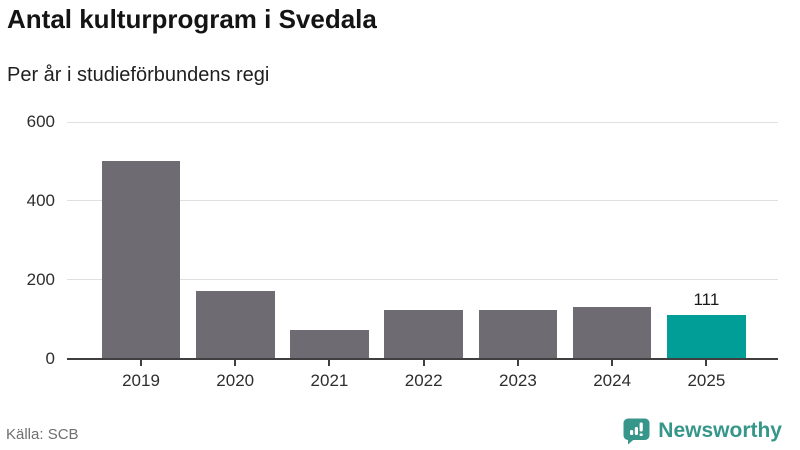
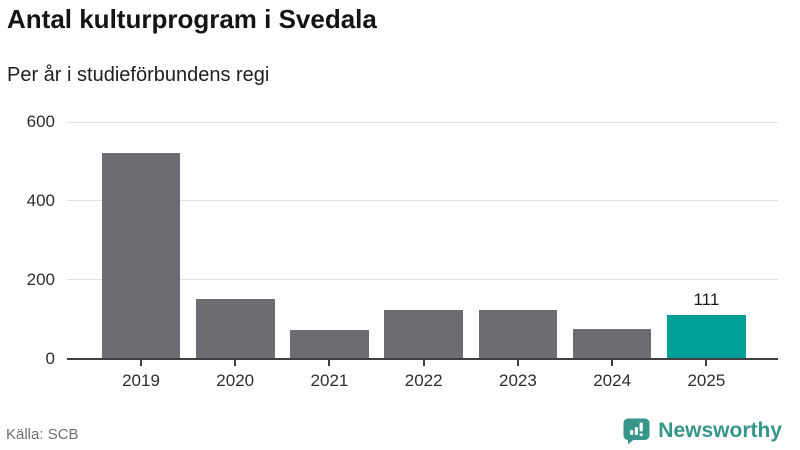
2019: 500 -> 520
2020: 170 -> 150
2024: 130 -> 70
